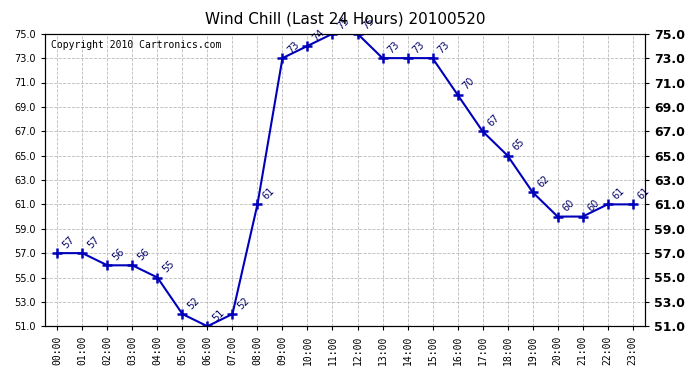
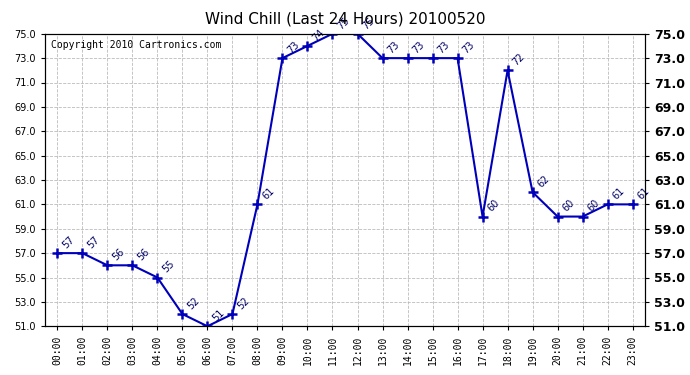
16:00: 70 -> 73
17:00: 67 -> 60
18:00: 65 -> 72
